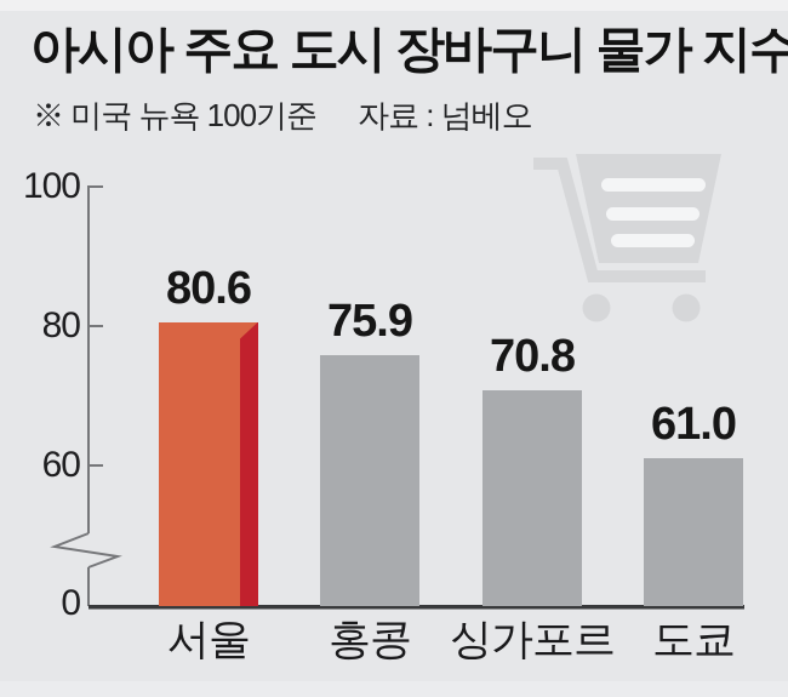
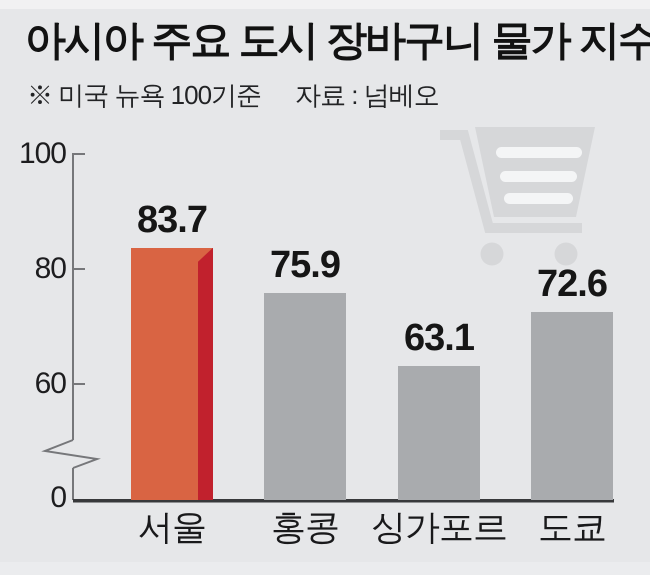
서울: 80.6 -> 83.7
싱가포르: 70.8 -> 63.1
도쿄: 61.0 -> 72.6
